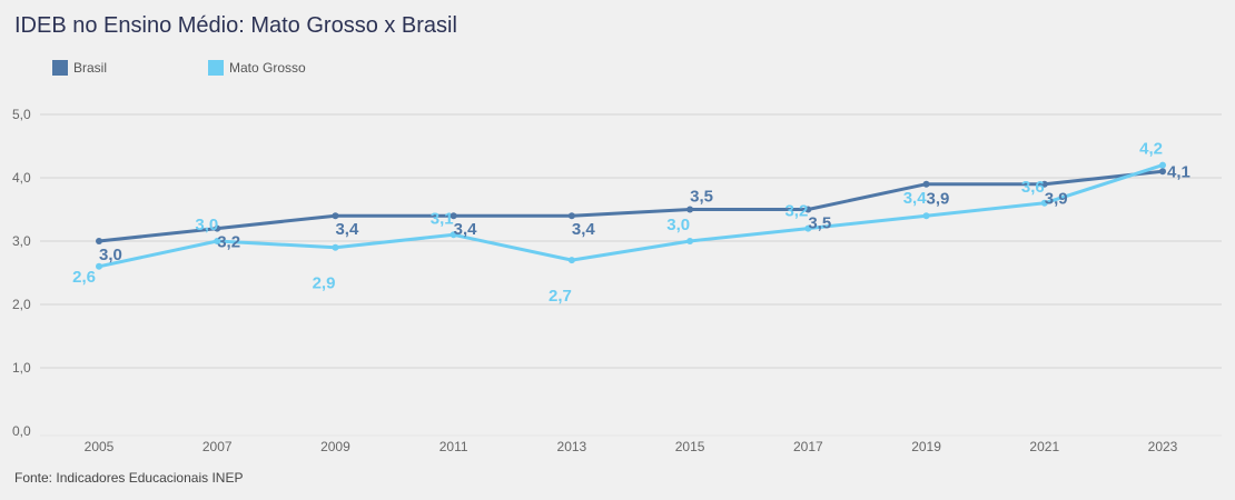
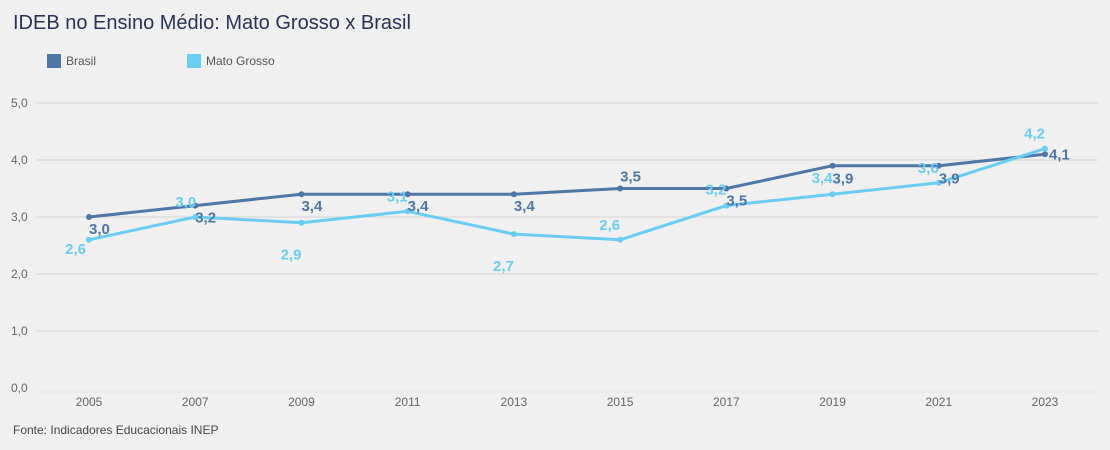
Mato Grosso/2015: 3,0 -> 2,6
